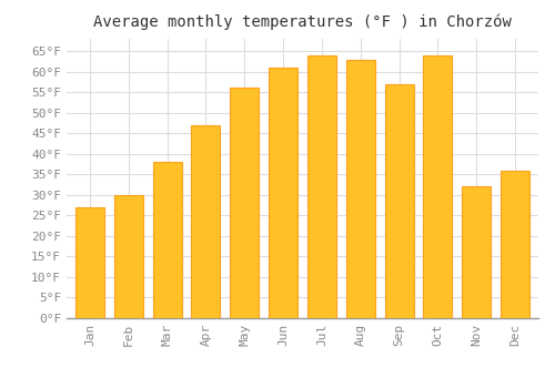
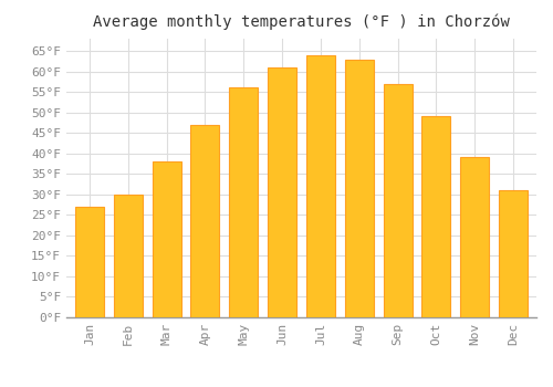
Oct: 64°F -> 49°F
Nov: 32°F -> 39°F
Dec: 36°F -> 31°F
